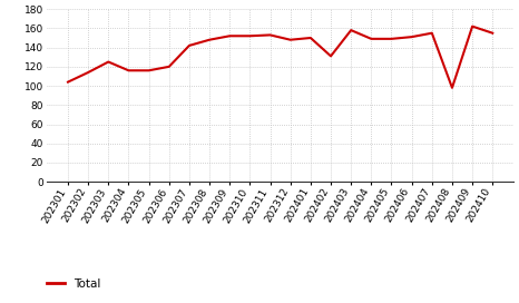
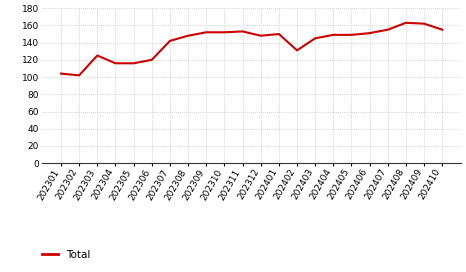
202302: 114 -> 102
202403: 158 -> 145
202408: 98 -> 163
